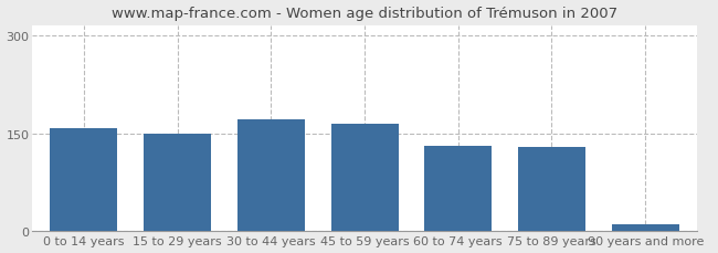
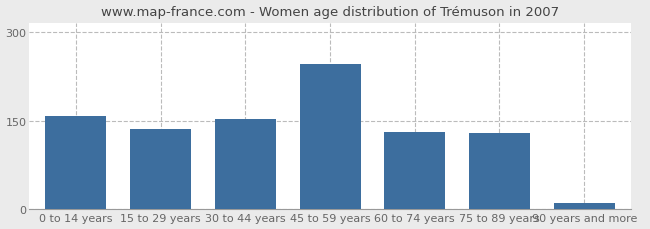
15 to 29 years: 150 -> 136
30 to 44 years: 172 -> 152
45 to 59 years: 165 -> 246
